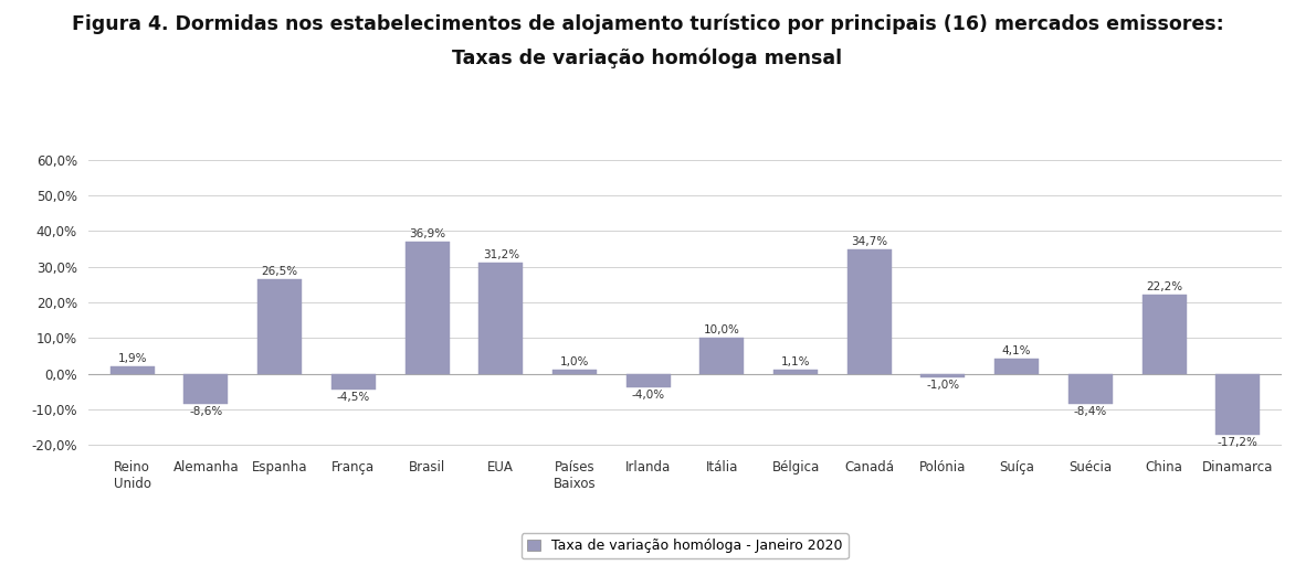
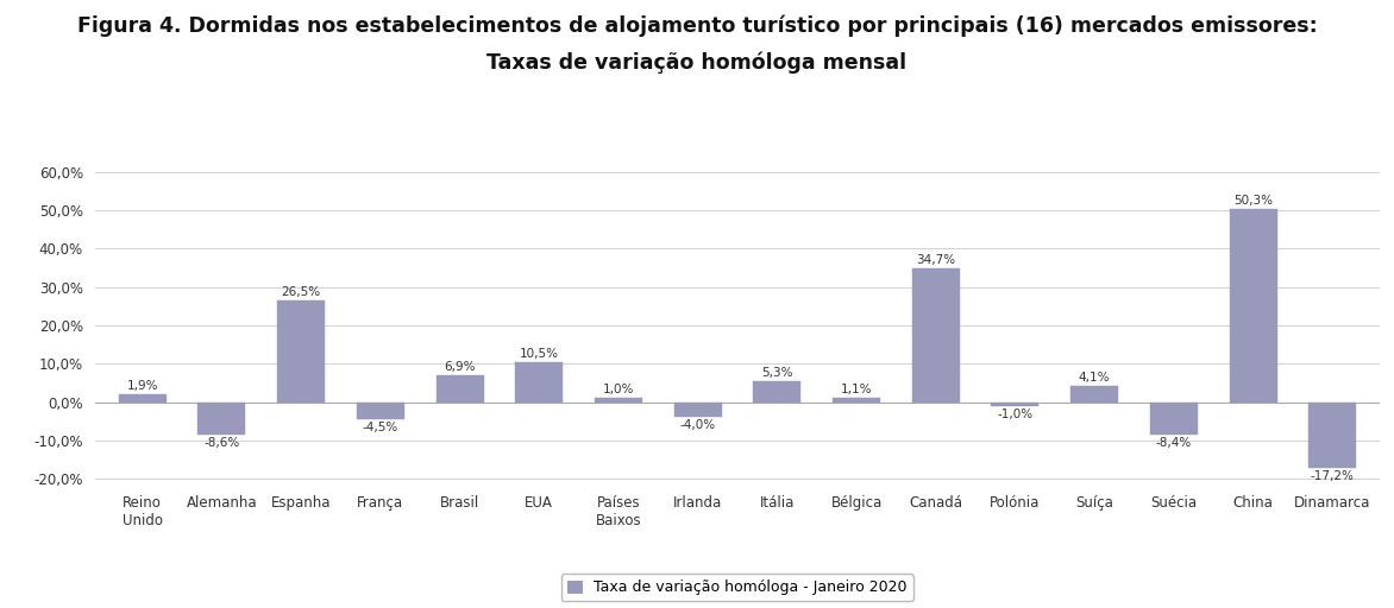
Brasil: 36,9% -> 6,9%
EUA: 31,2% -> 10,5%
Itália: 10,0% -> 5,3%
China: 22,2% -> 50,3%
